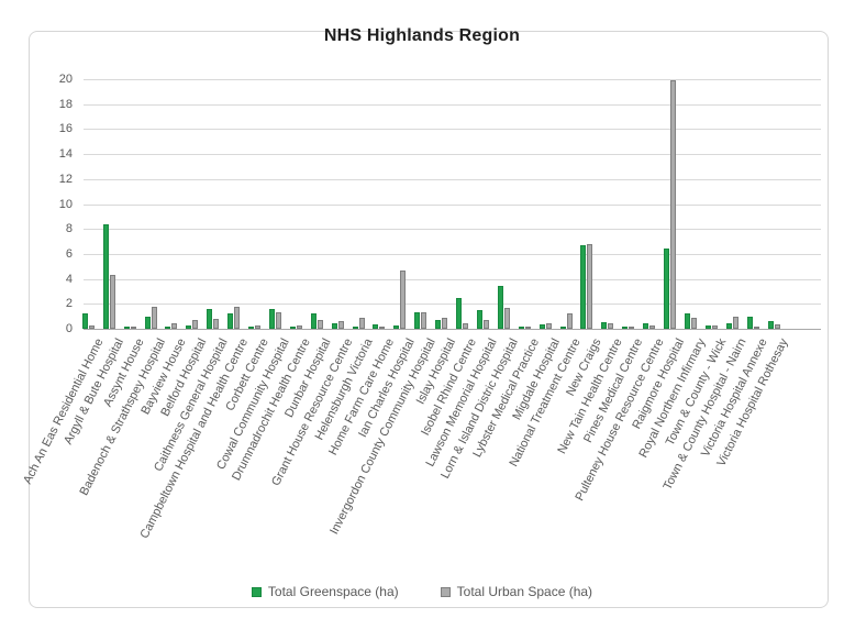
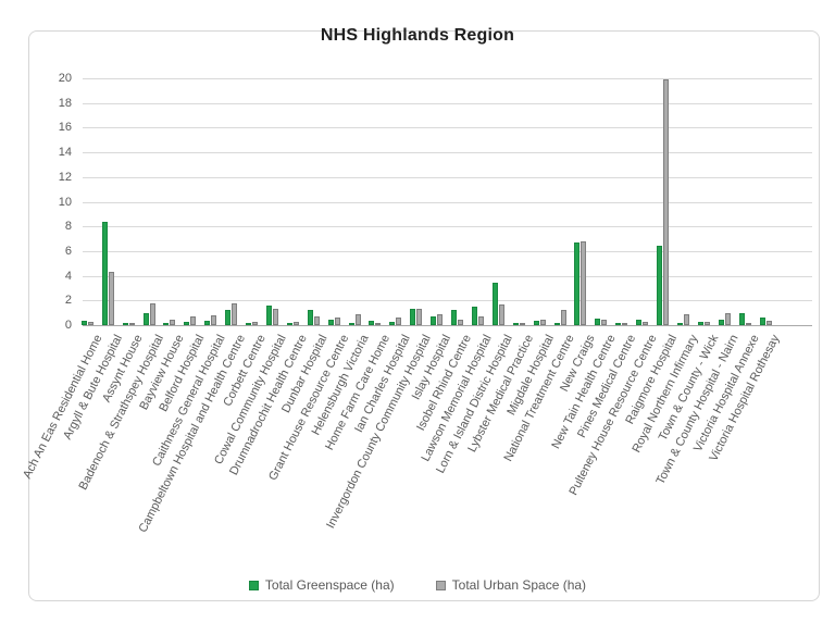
Total Greenspace (ha)/Ach An Eas Residential Home: 1.2 -> 0.3
Total Greenspace (ha)/Caithness General Hospital: 1.6 -> 0.3
Total Urban Space (ha)/Ian Charles Hospital: 4.7 -> 0.6
Total Greenspace (ha)/Isobel Rhind Centre: 2.5 -> 1.2
Total Greenspace (ha)/Royal Northern Infirmary: 1.2 -> 0.2
